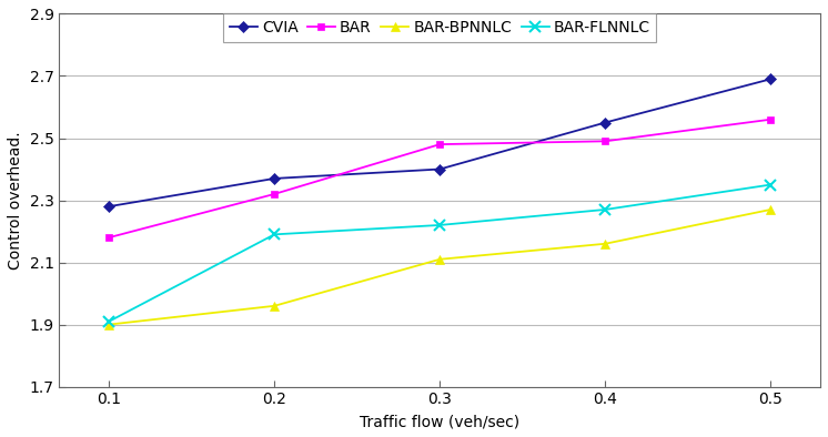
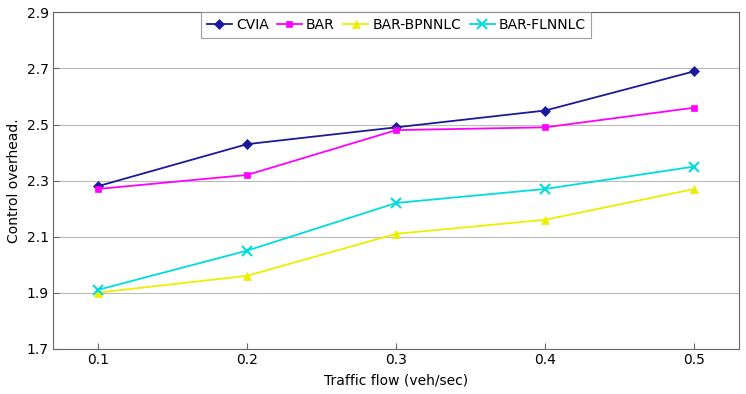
BAR/0.1: 2.18 -> 2.27
CVIA/0.2: 2.37 -> 2.43
BAR-FLNNLC/0.2: 2.19 -> 2.05
CVIA/0.3: 2.40 -> 2.49
